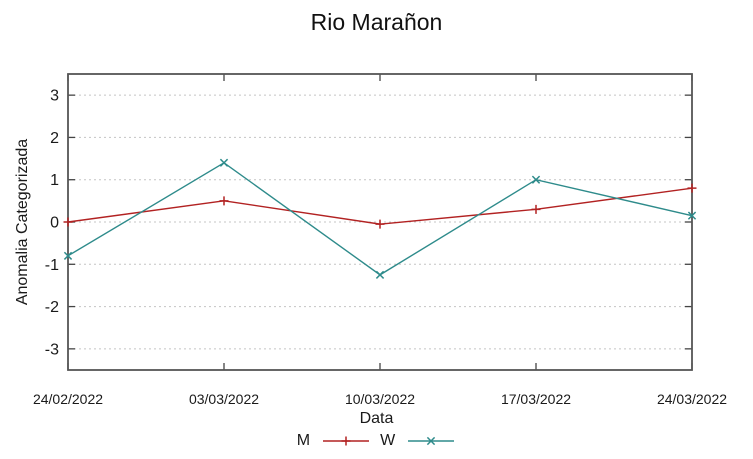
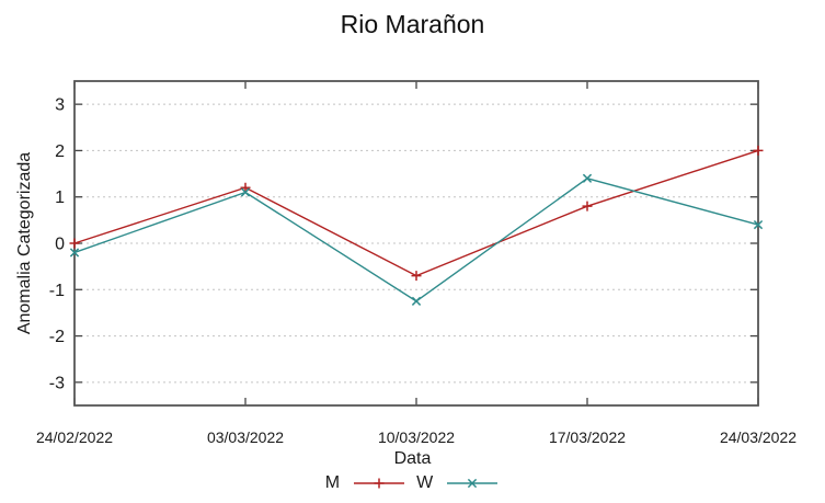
W/24/02/2022: -0.8 -> -0.2
M/03/03/2022: 0.5 -> 1.2
W/03/03/2022: 1.4 -> 1.1
M/10/03/2022: -0.1 -> -0.7
M/17/03/2022: 0.3 -> 0.8
W/17/03/2022: 1.0 -> 1.4
M/24/03/2022: 0.8 -> 2.0
W/24/03/2022: 0.1 -> 0.4
